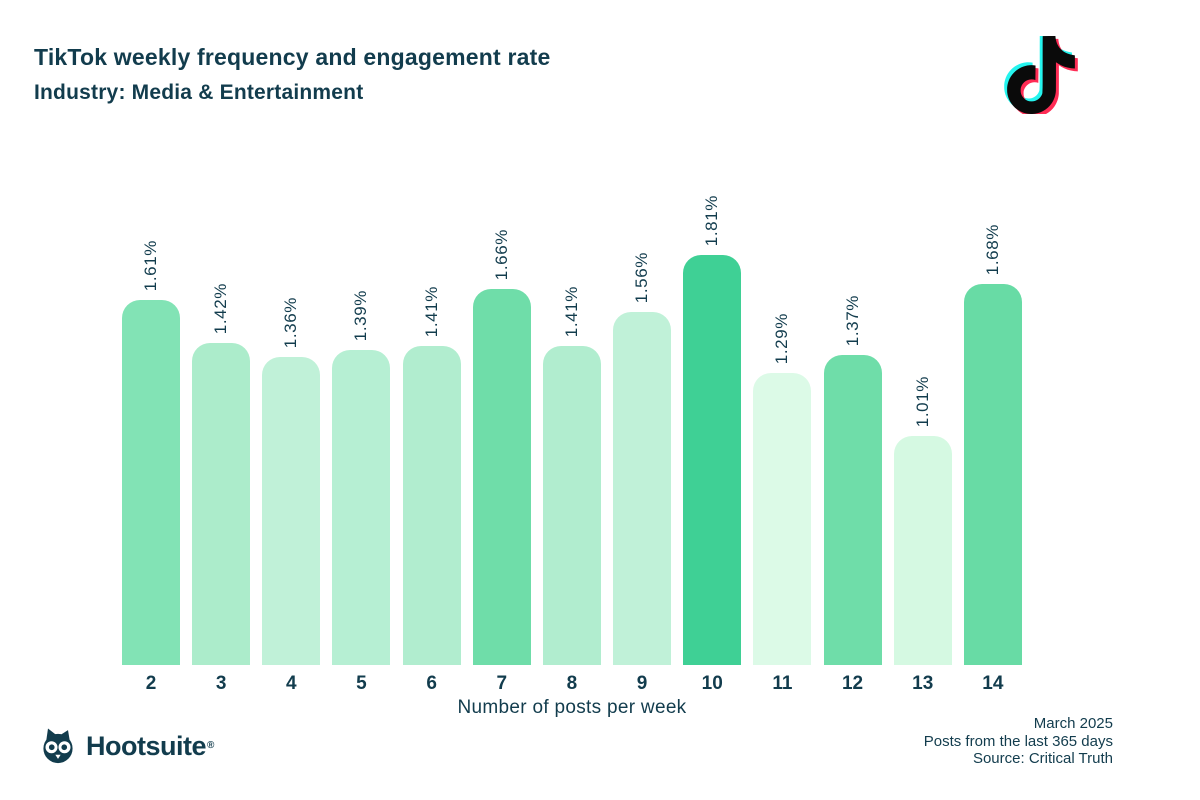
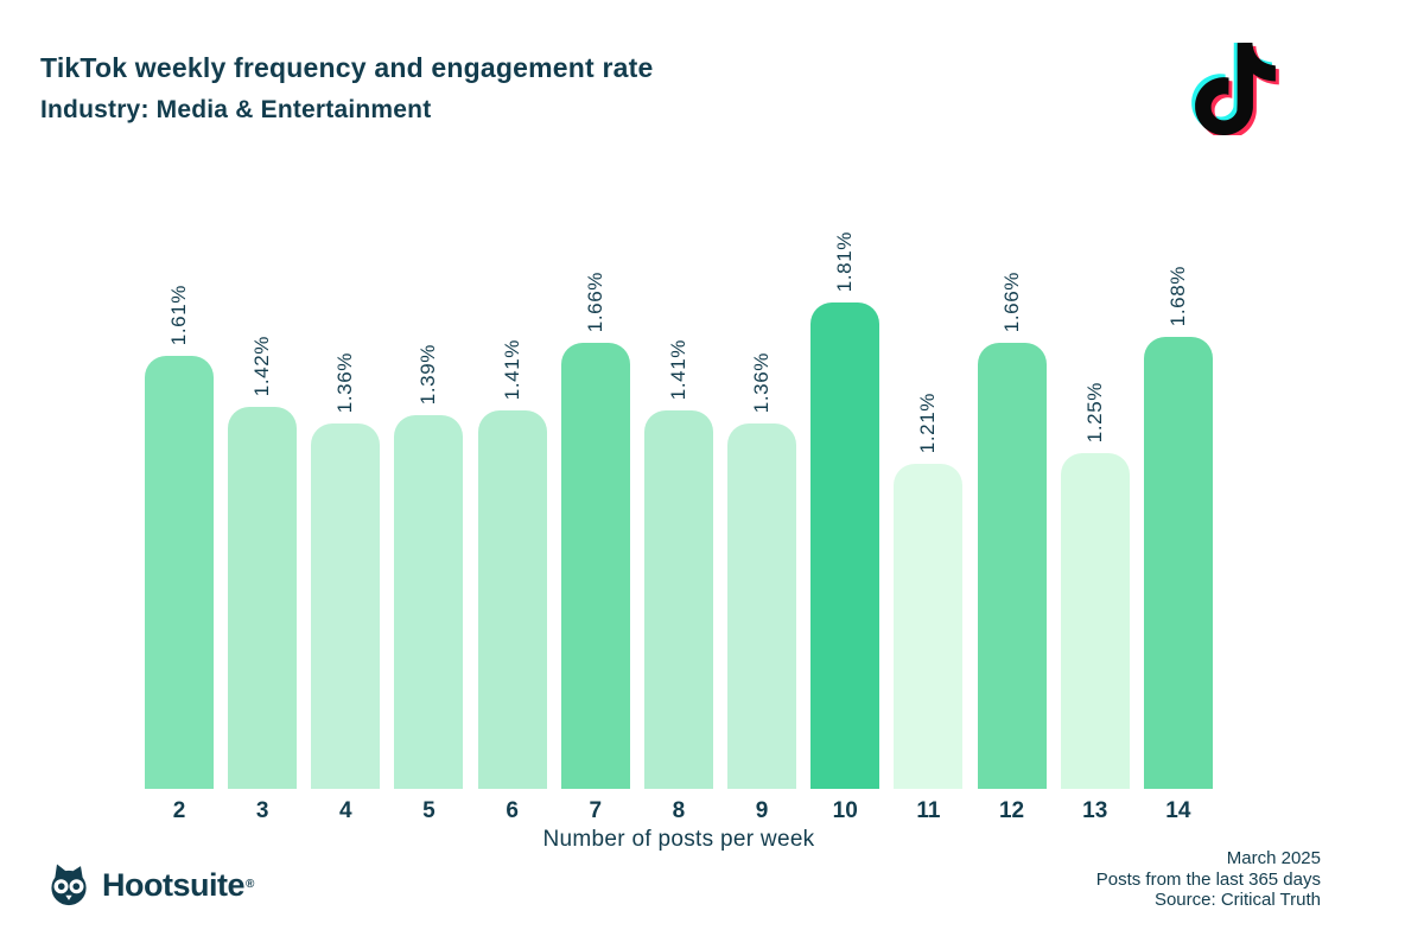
9: 1.56% -> 1.36%
11: 1.29% -> 1.21%
12: 1.37% -> 1.66%
13: 1.01% -> 1.25%
